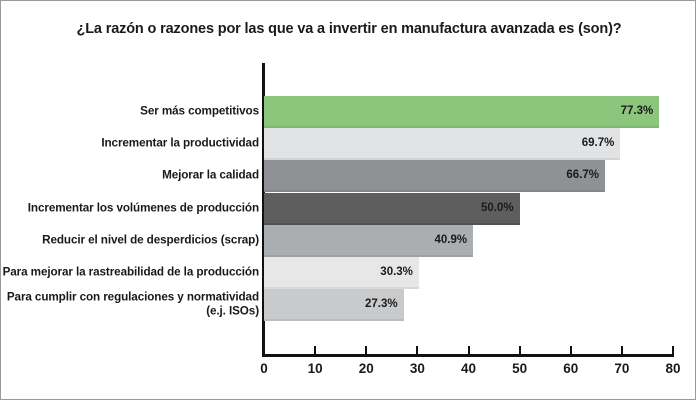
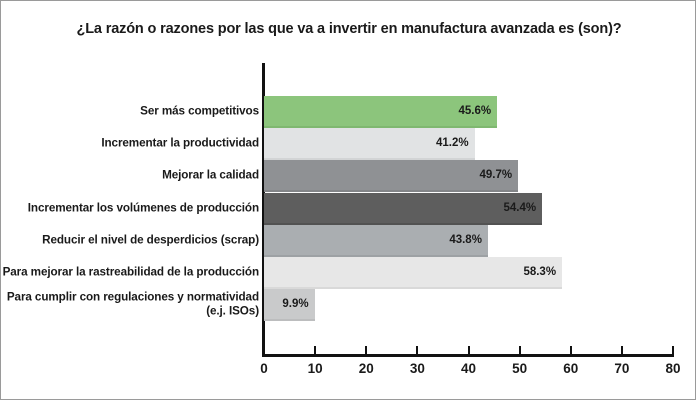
Ser más competitivos: 77.3% -> 45.6%
Incrementar la productividad: 69.7% -> 41.2%
Mejorar la calidad: 66.7% -> 49.7%
Incrementar los volúmenes de producción: 50.0% -> 54.4%
Reducir el nivel de desperdicios (scrap): 40.9% -> 43.8%
Para mejorar la rastreabilidad de la producción: 30.3% -> 58.3%
Para cumplir con regulaciones y normatividad (e.j. ISOs): 27.3% -> 9.9%
